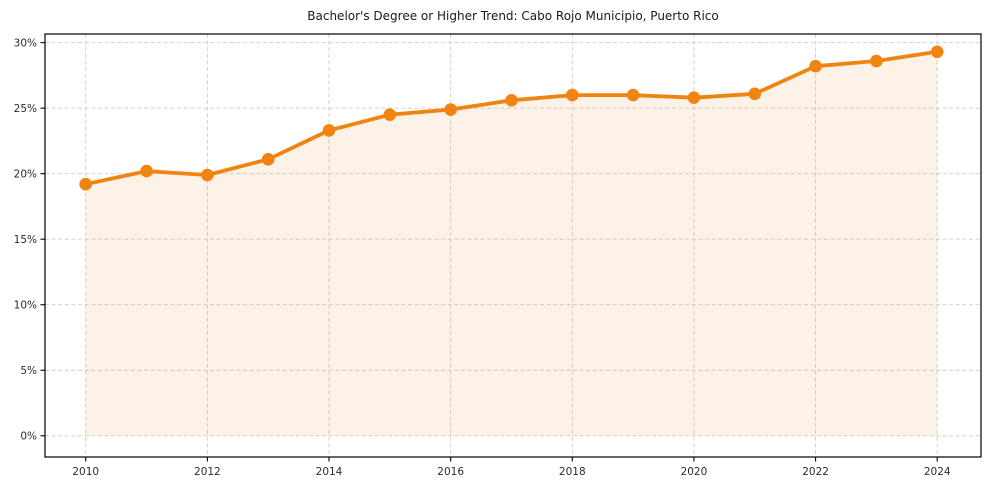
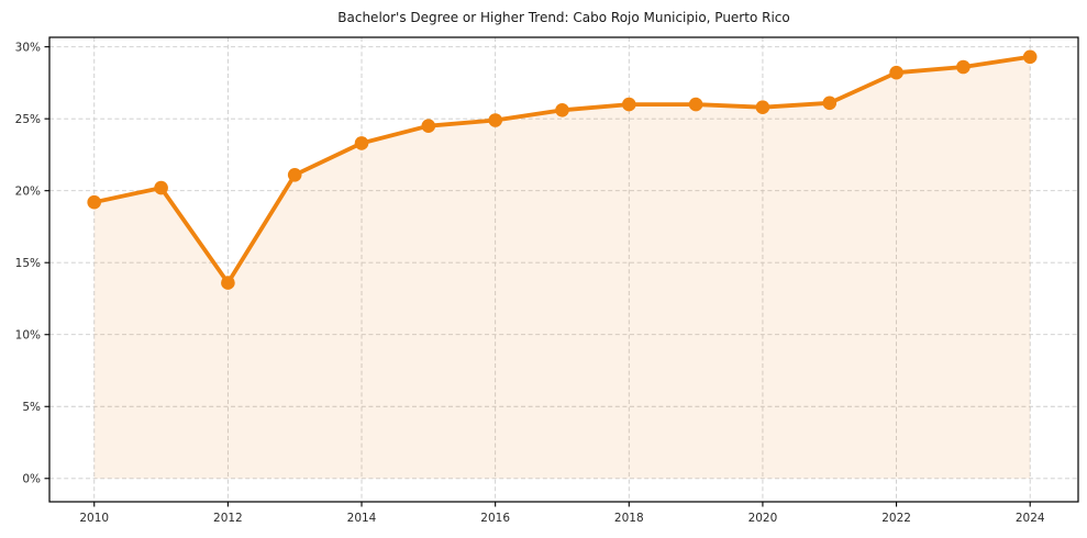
2012: 19.9% -> 13.6%
